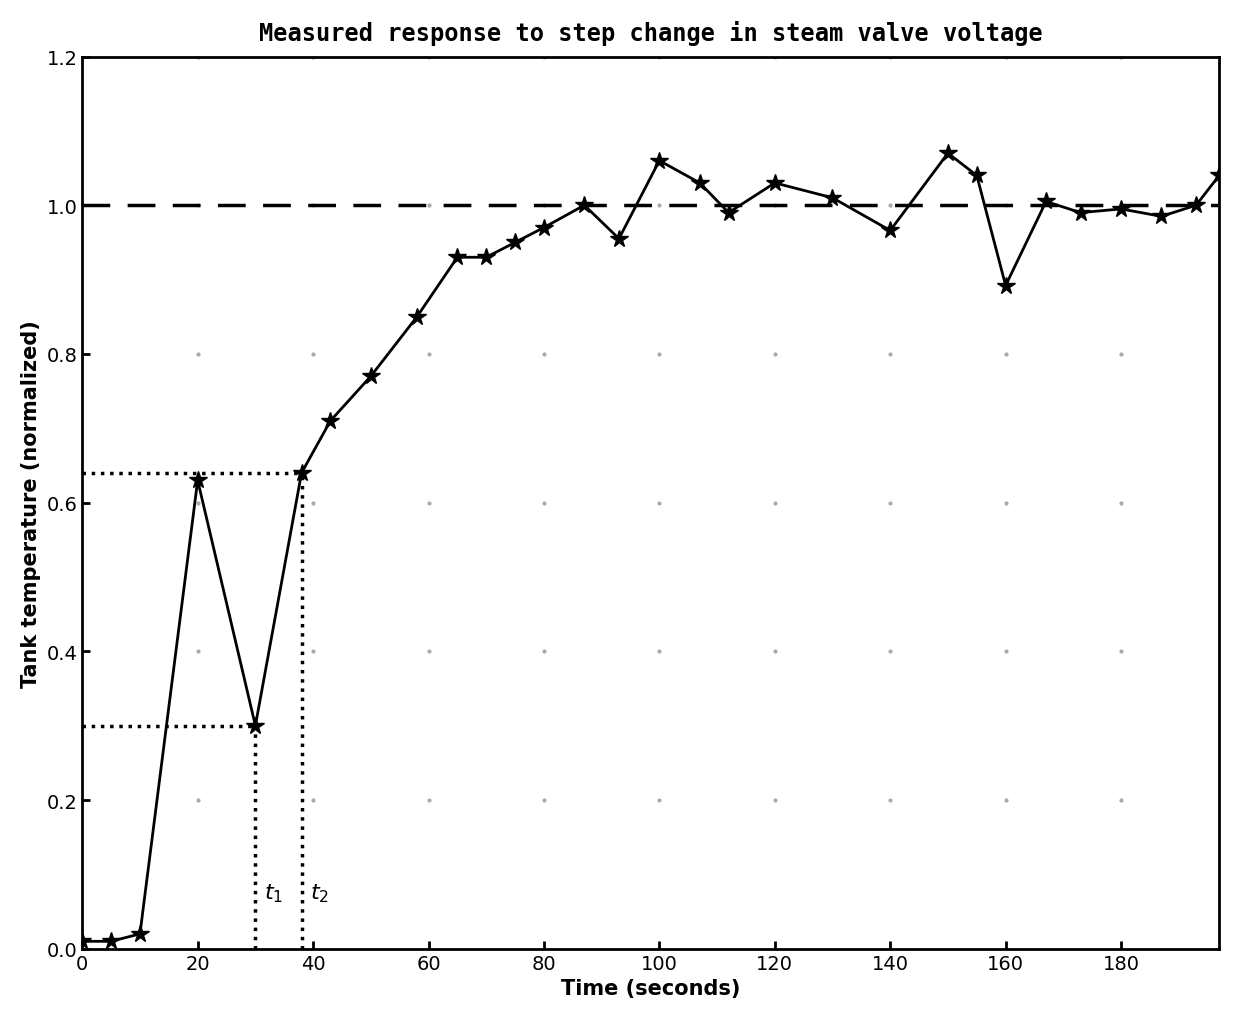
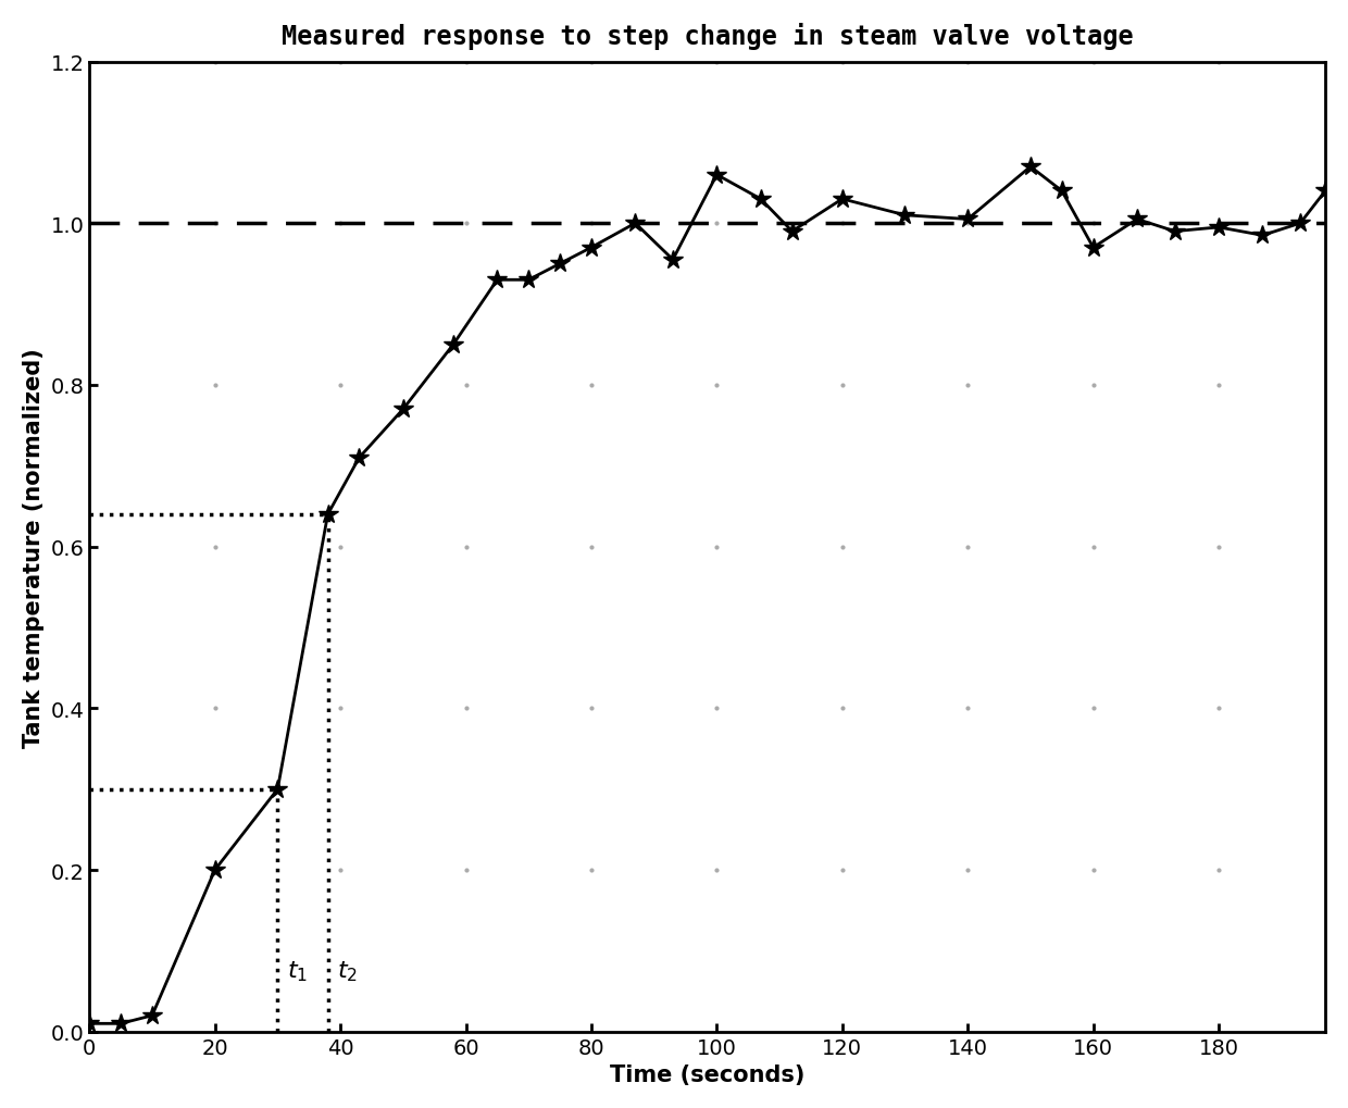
20: 0.630 -> 0.200
140: 0.966 -> 1.005
160: 0.892 -> 0.970
